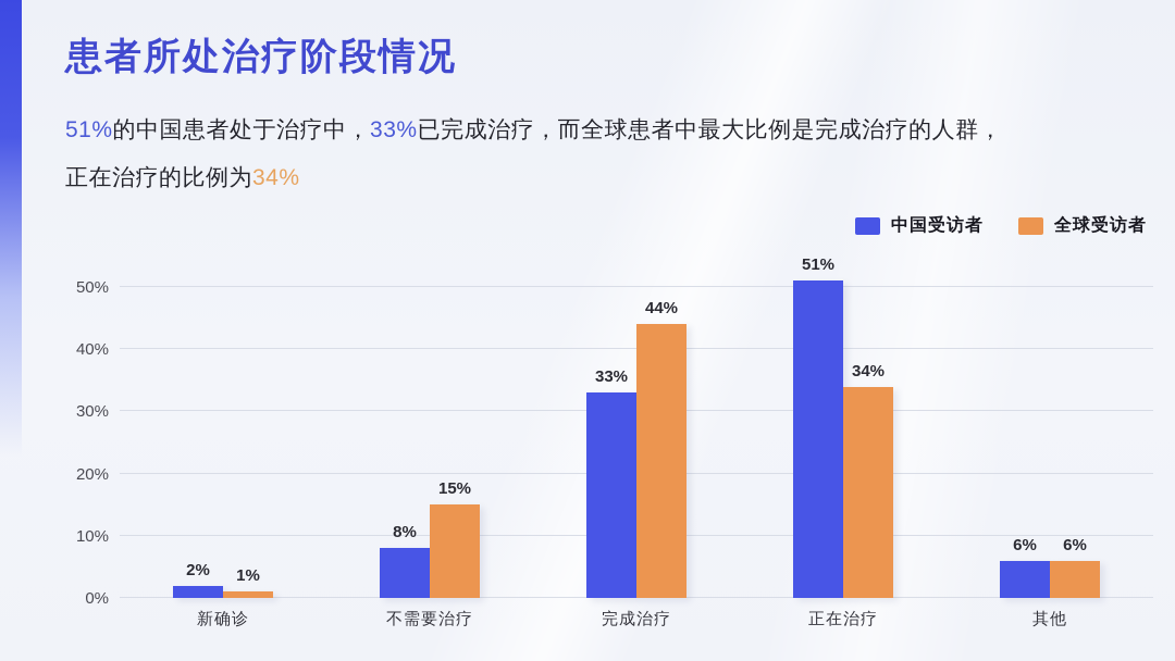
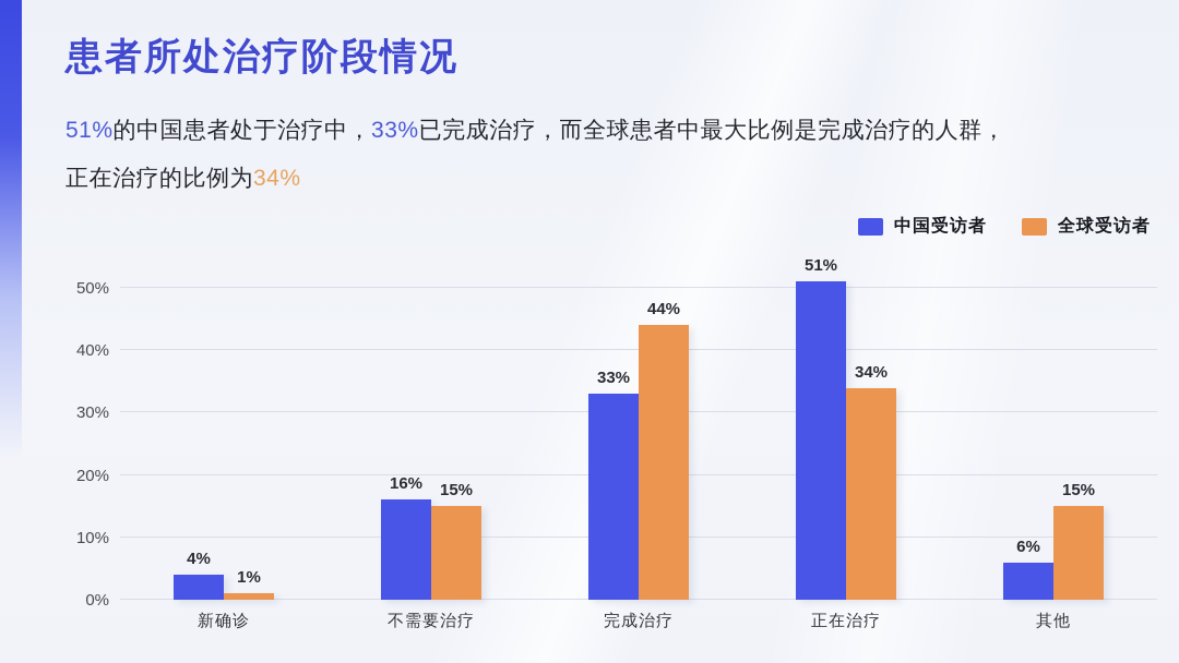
中国受访者/新确诊: 2% -> 4%
中国受访者/不需要治疗: 8% -> 16%
全球受访者/其他: 6% -> 15%
